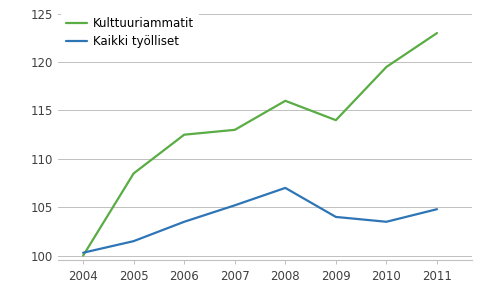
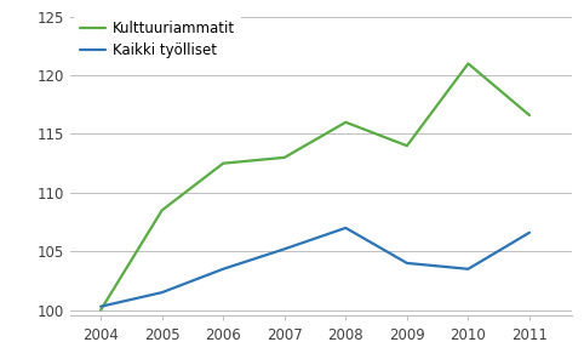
Kulttuuriammatit/2010: 119.5 -> 121.0
Kulttuuriammatit/2011: 123.0 -> 116.6
Kaikki työlliset/2011: 104.8 -> 106.6
